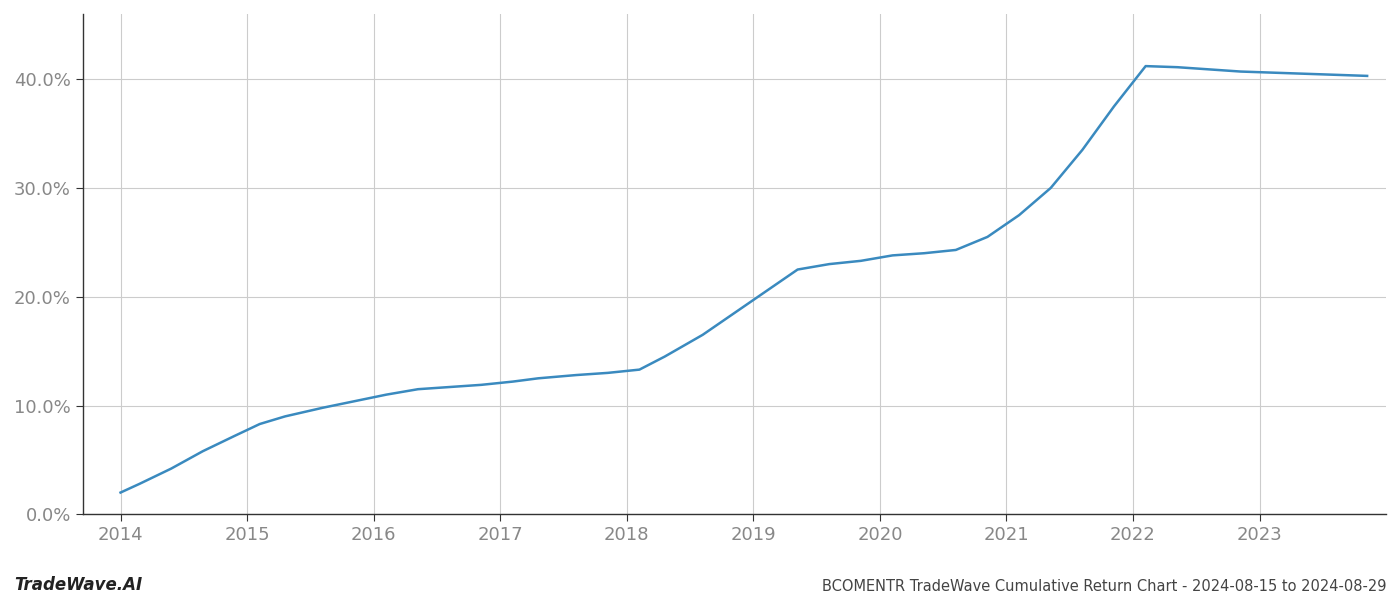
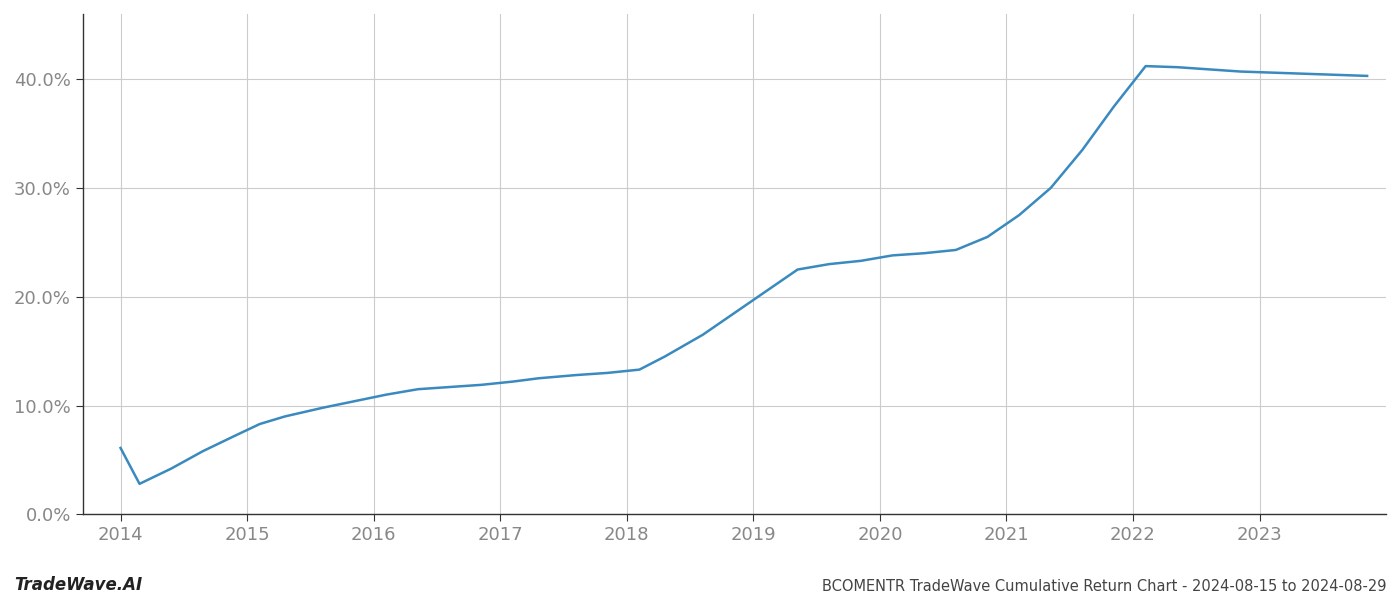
2014: 2.0% -> 6.1%
